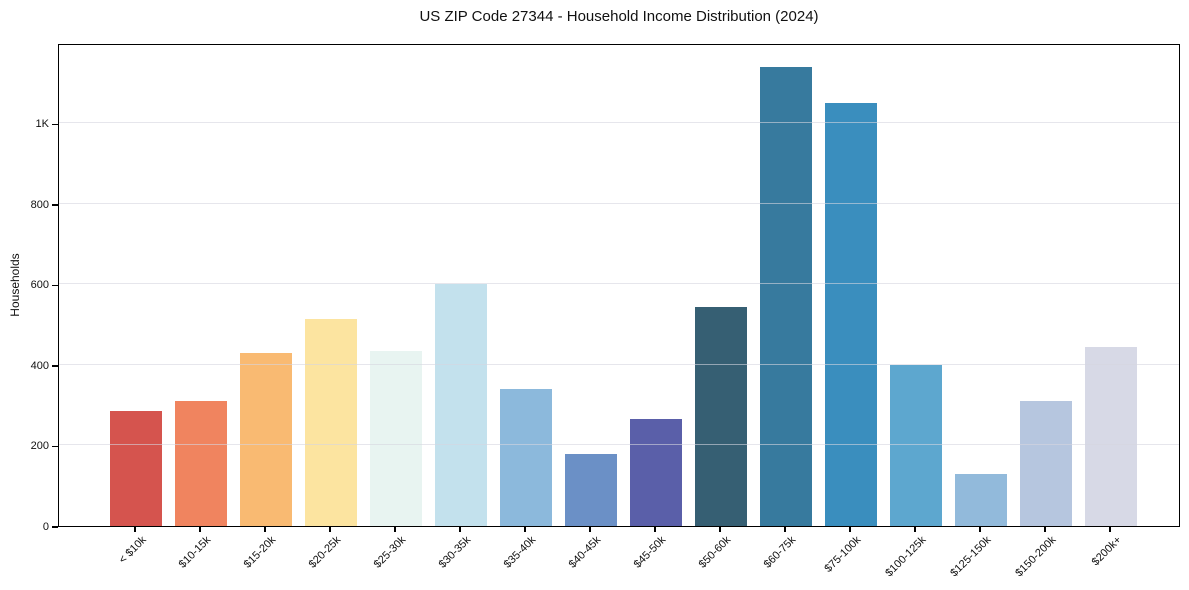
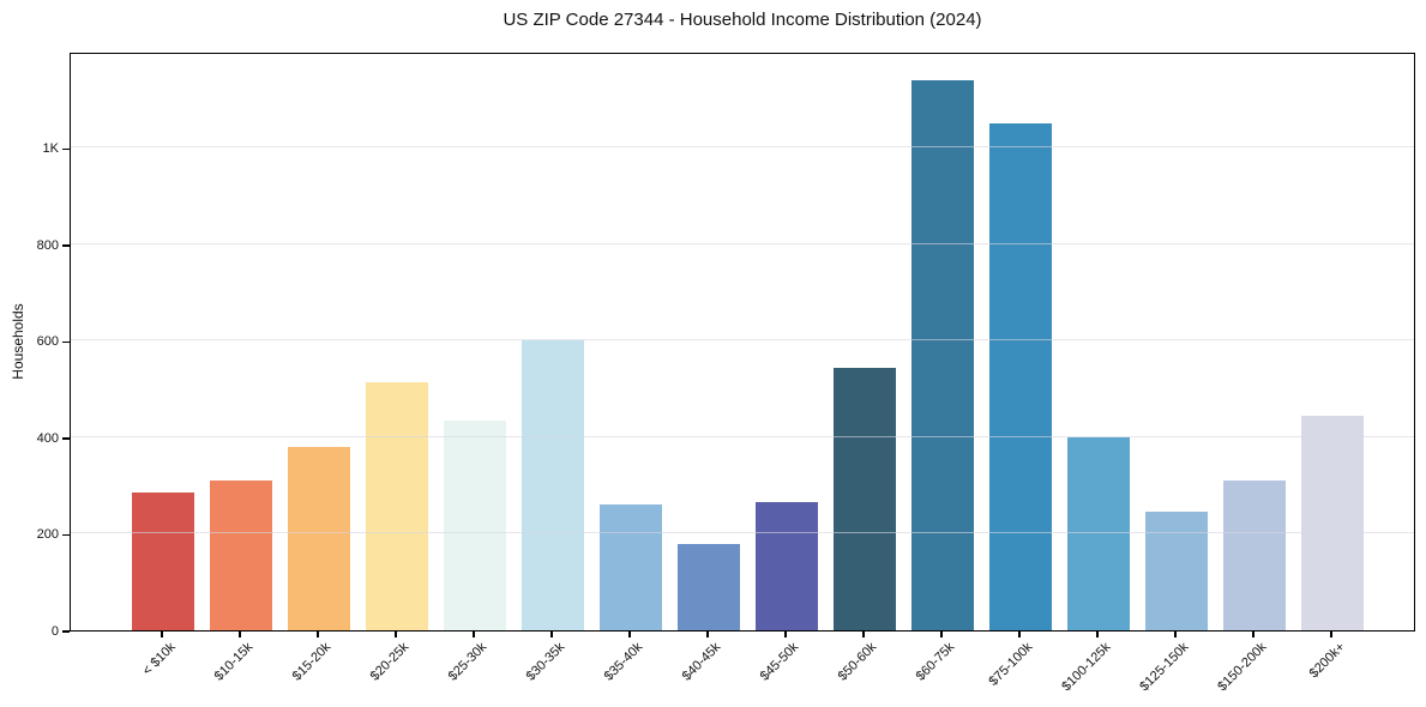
$15-20k: 430 -> 380
$35-40k: 340 -> 260
$125-150k: 130 -> 240
